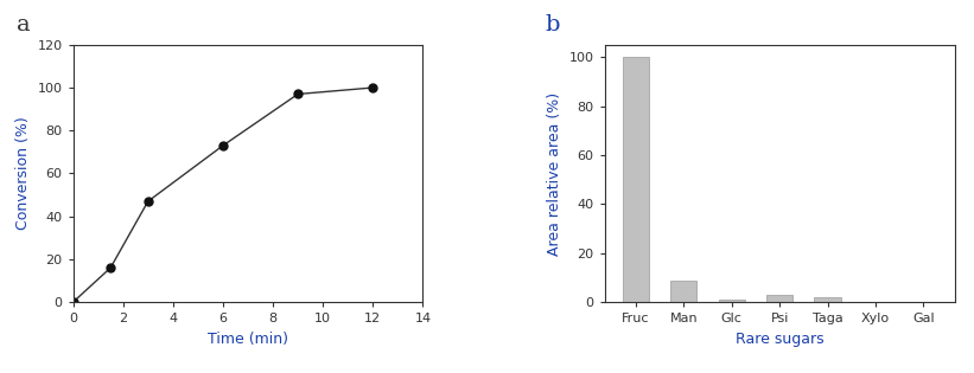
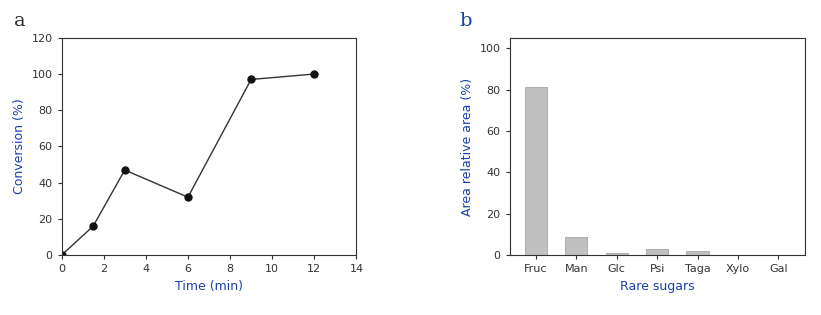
6: 73 -> 32
Fruc: 100.0 -> 81.0
